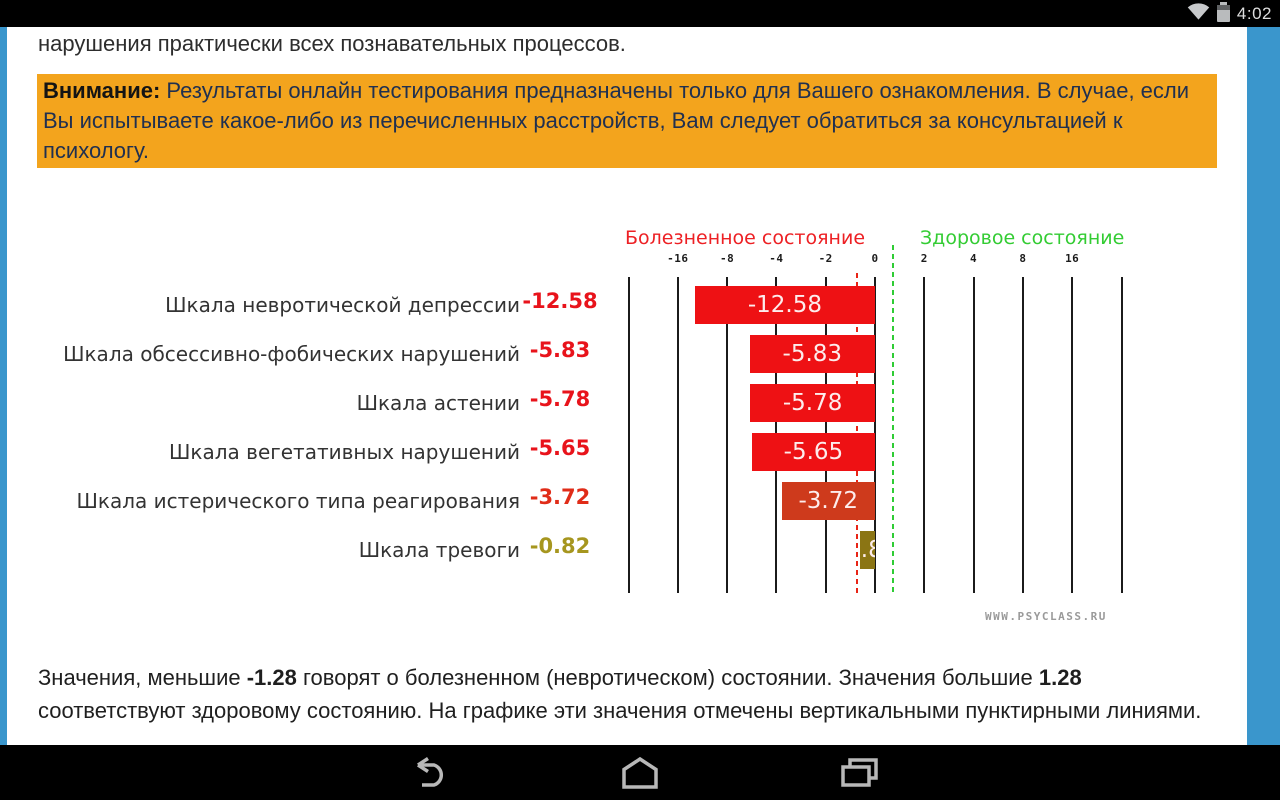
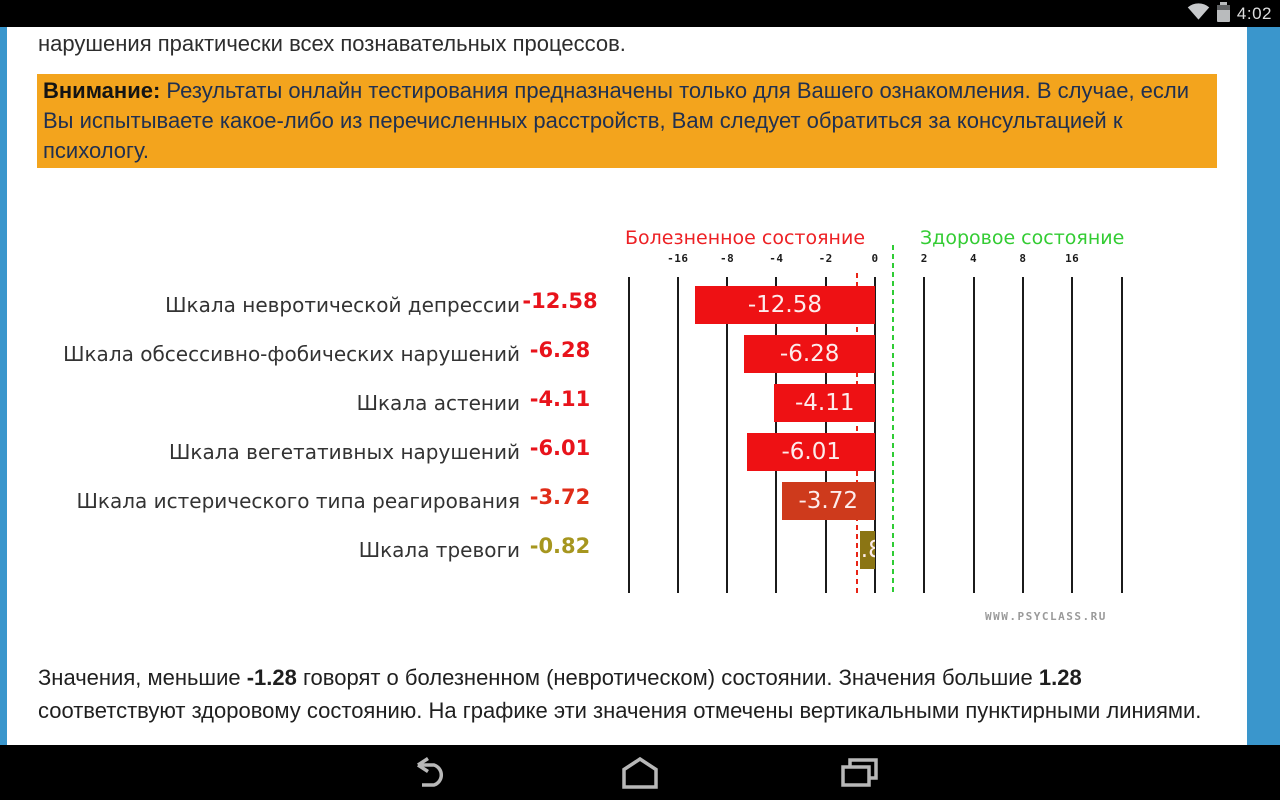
Шкала обсессивно-фобических нарушений: -5.83 -> -6.28
Шкала астении: -5.78 -> -4.11
Шкала вегетативных нарушений: -5.65 -> -6.01
